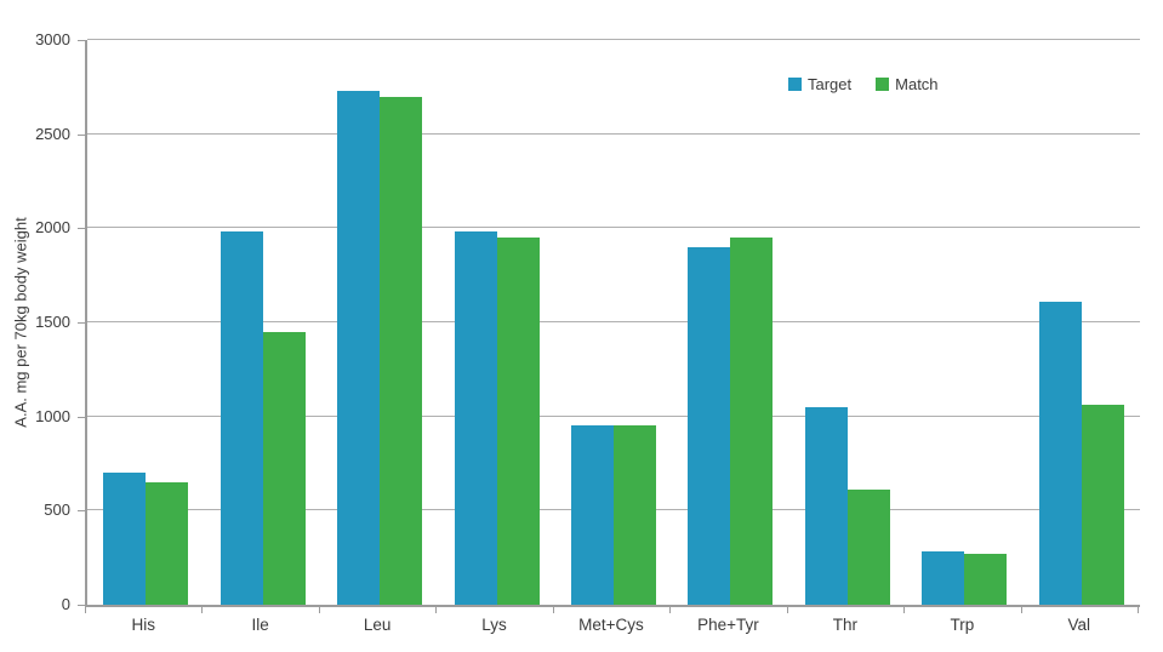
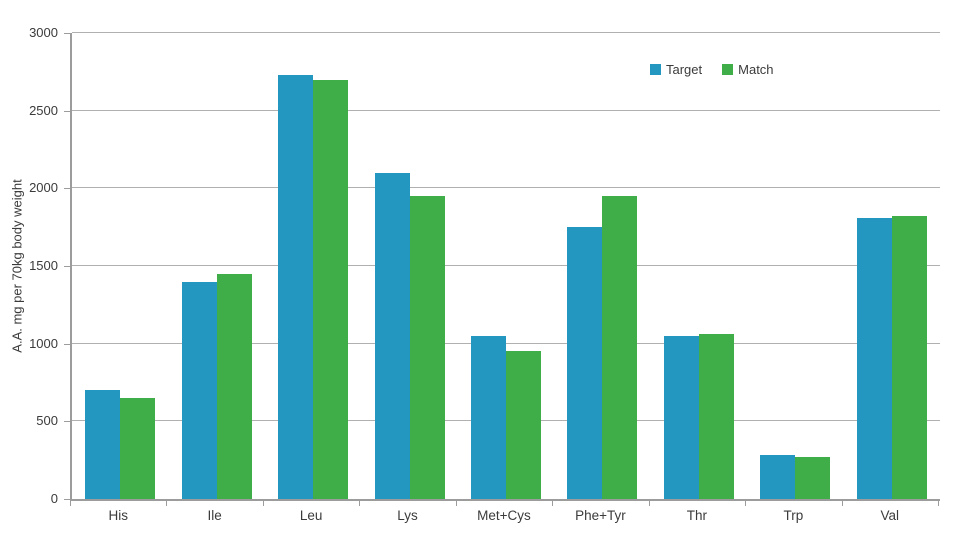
Target/Ile: 1980 -> 1400
Target/Lys: 1980 -> 2100
Target/Met+Cys: 950 -> 1050
Target/Phe+Tyr: 1900 -> 1750
Match/Thr: 610 -> 1060
Target/Val: 1610 -> 1810
Match/Val: 1060 -> 1820
